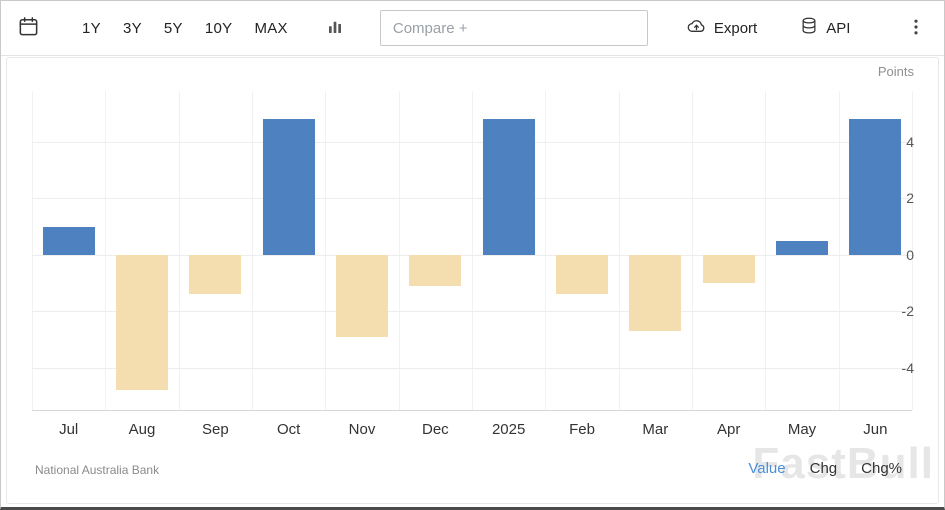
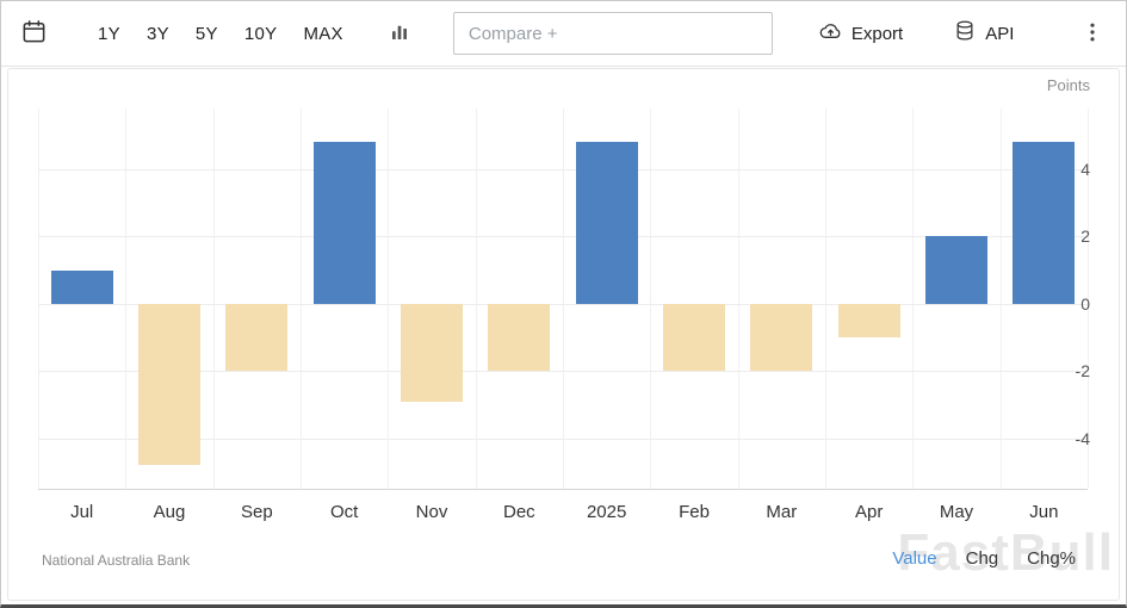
Sep: -1.4 -> -2.0
Dec: -1.1 -> -2.0
Feb: -1.4 -> -2.0
Mar: -2.7 -> -2.0
May: 0.5 -> 2.0
